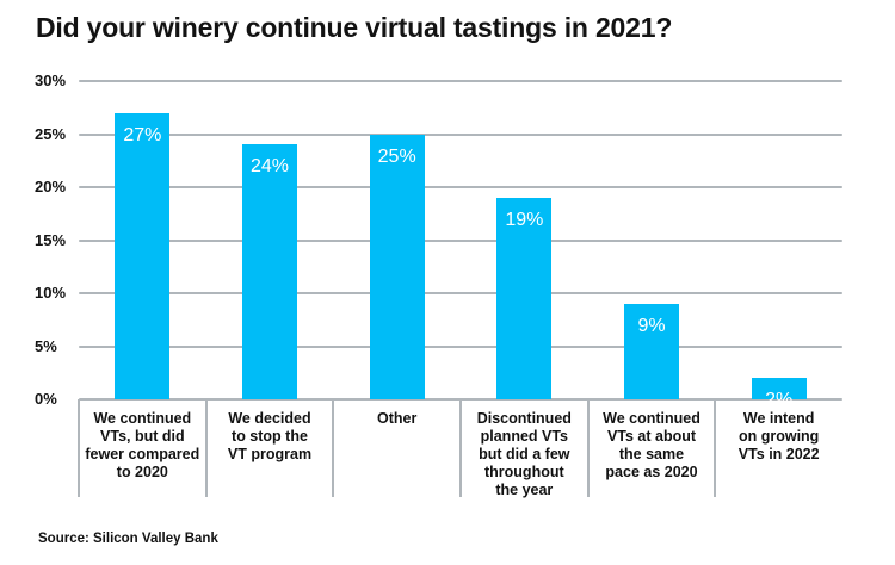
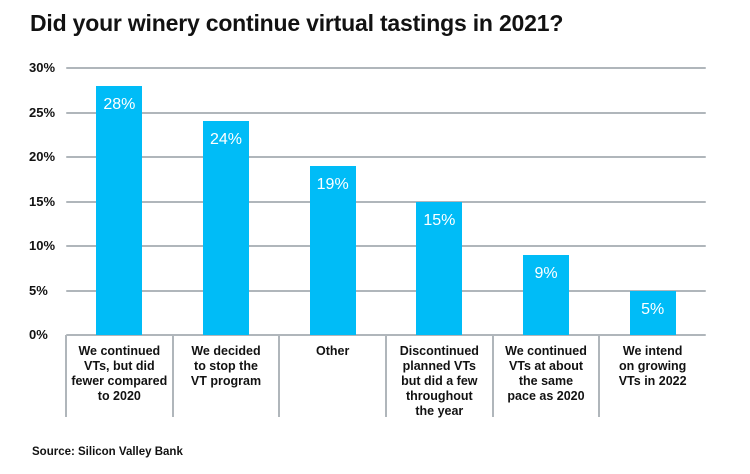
We continued VTs, but did fewer compared to 2020: 27% -> 28%
Other: 25% -> 19%
Discontinued planned VTs but did a few throughout the year: 19% -> 15%
We intend on growing VTs in 2022: 2% -> 5%
